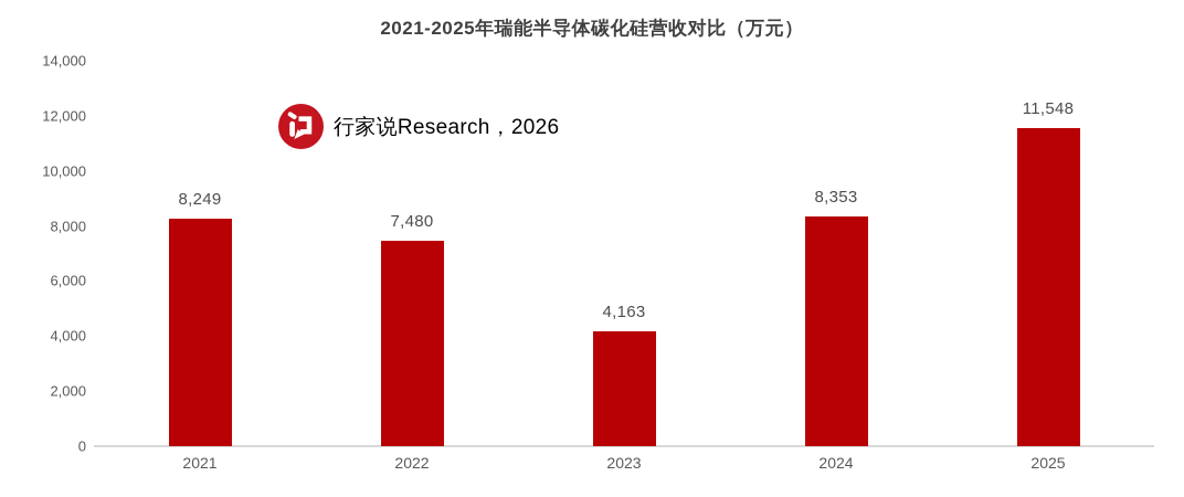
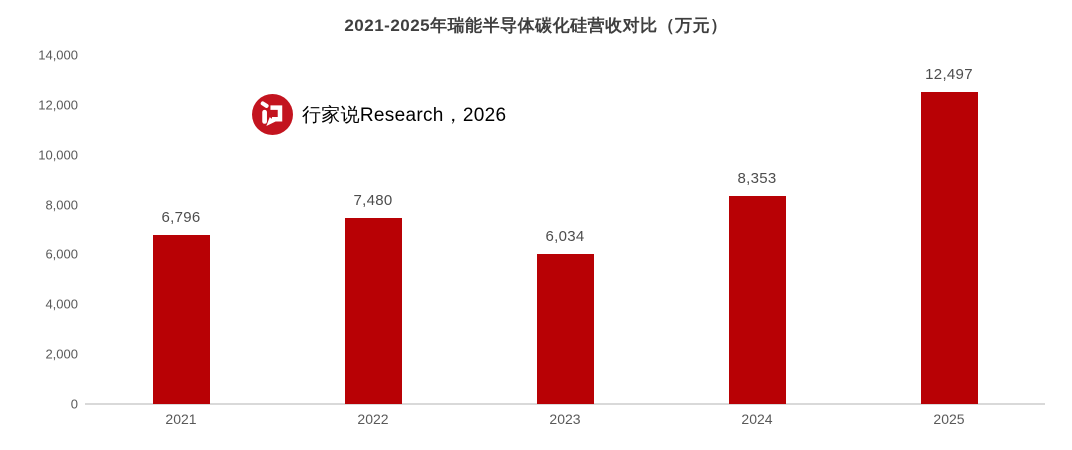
2021: 8,249 -> 6,796
2023: 4,163 -> 6,034
2025: 11,548 -> 12,497
